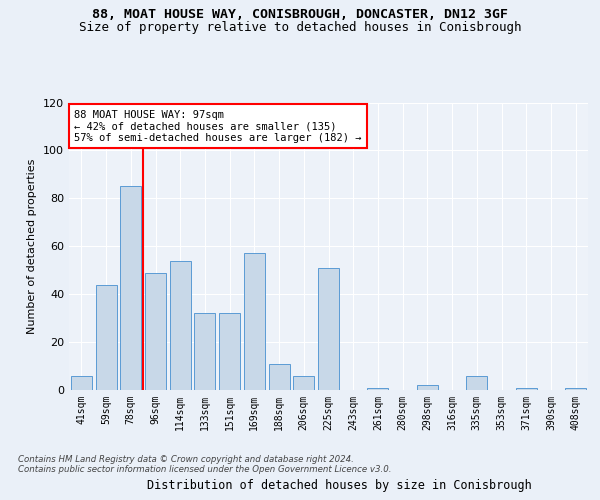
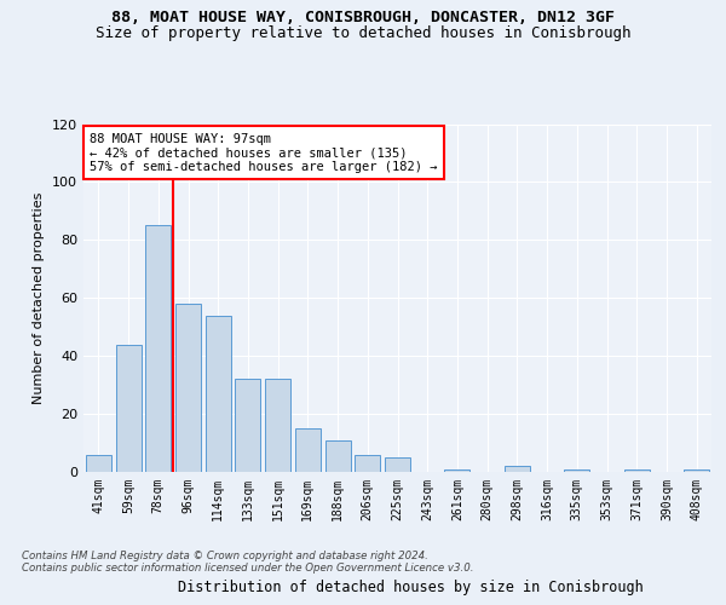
96sqm: 49 -> 58
169sqm: 57 -> 15
225sqm: 51 -> 5
335sqm: 6 -> 1
